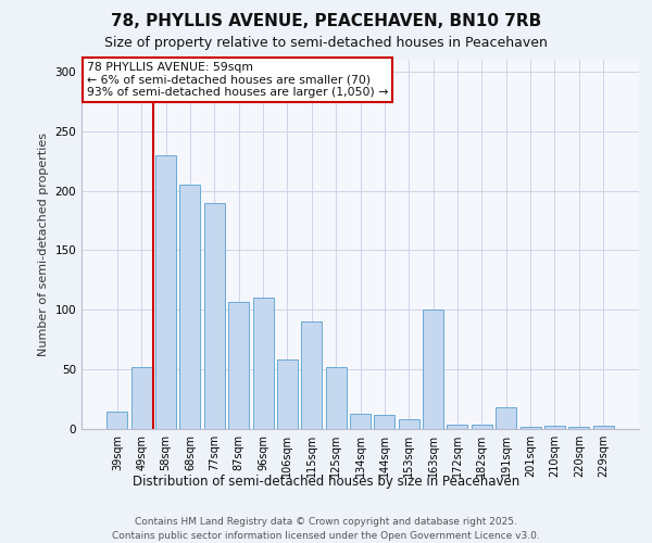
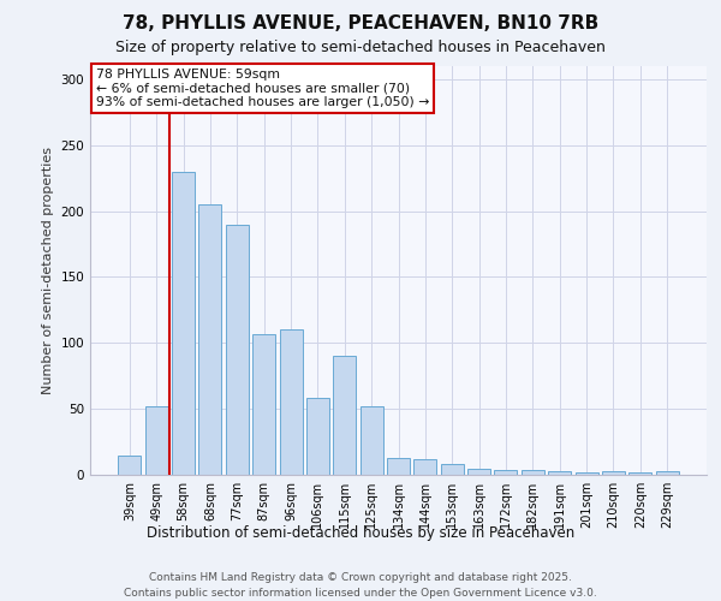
163sqm: 100 -> 5
191sqm: 18 -> 3
